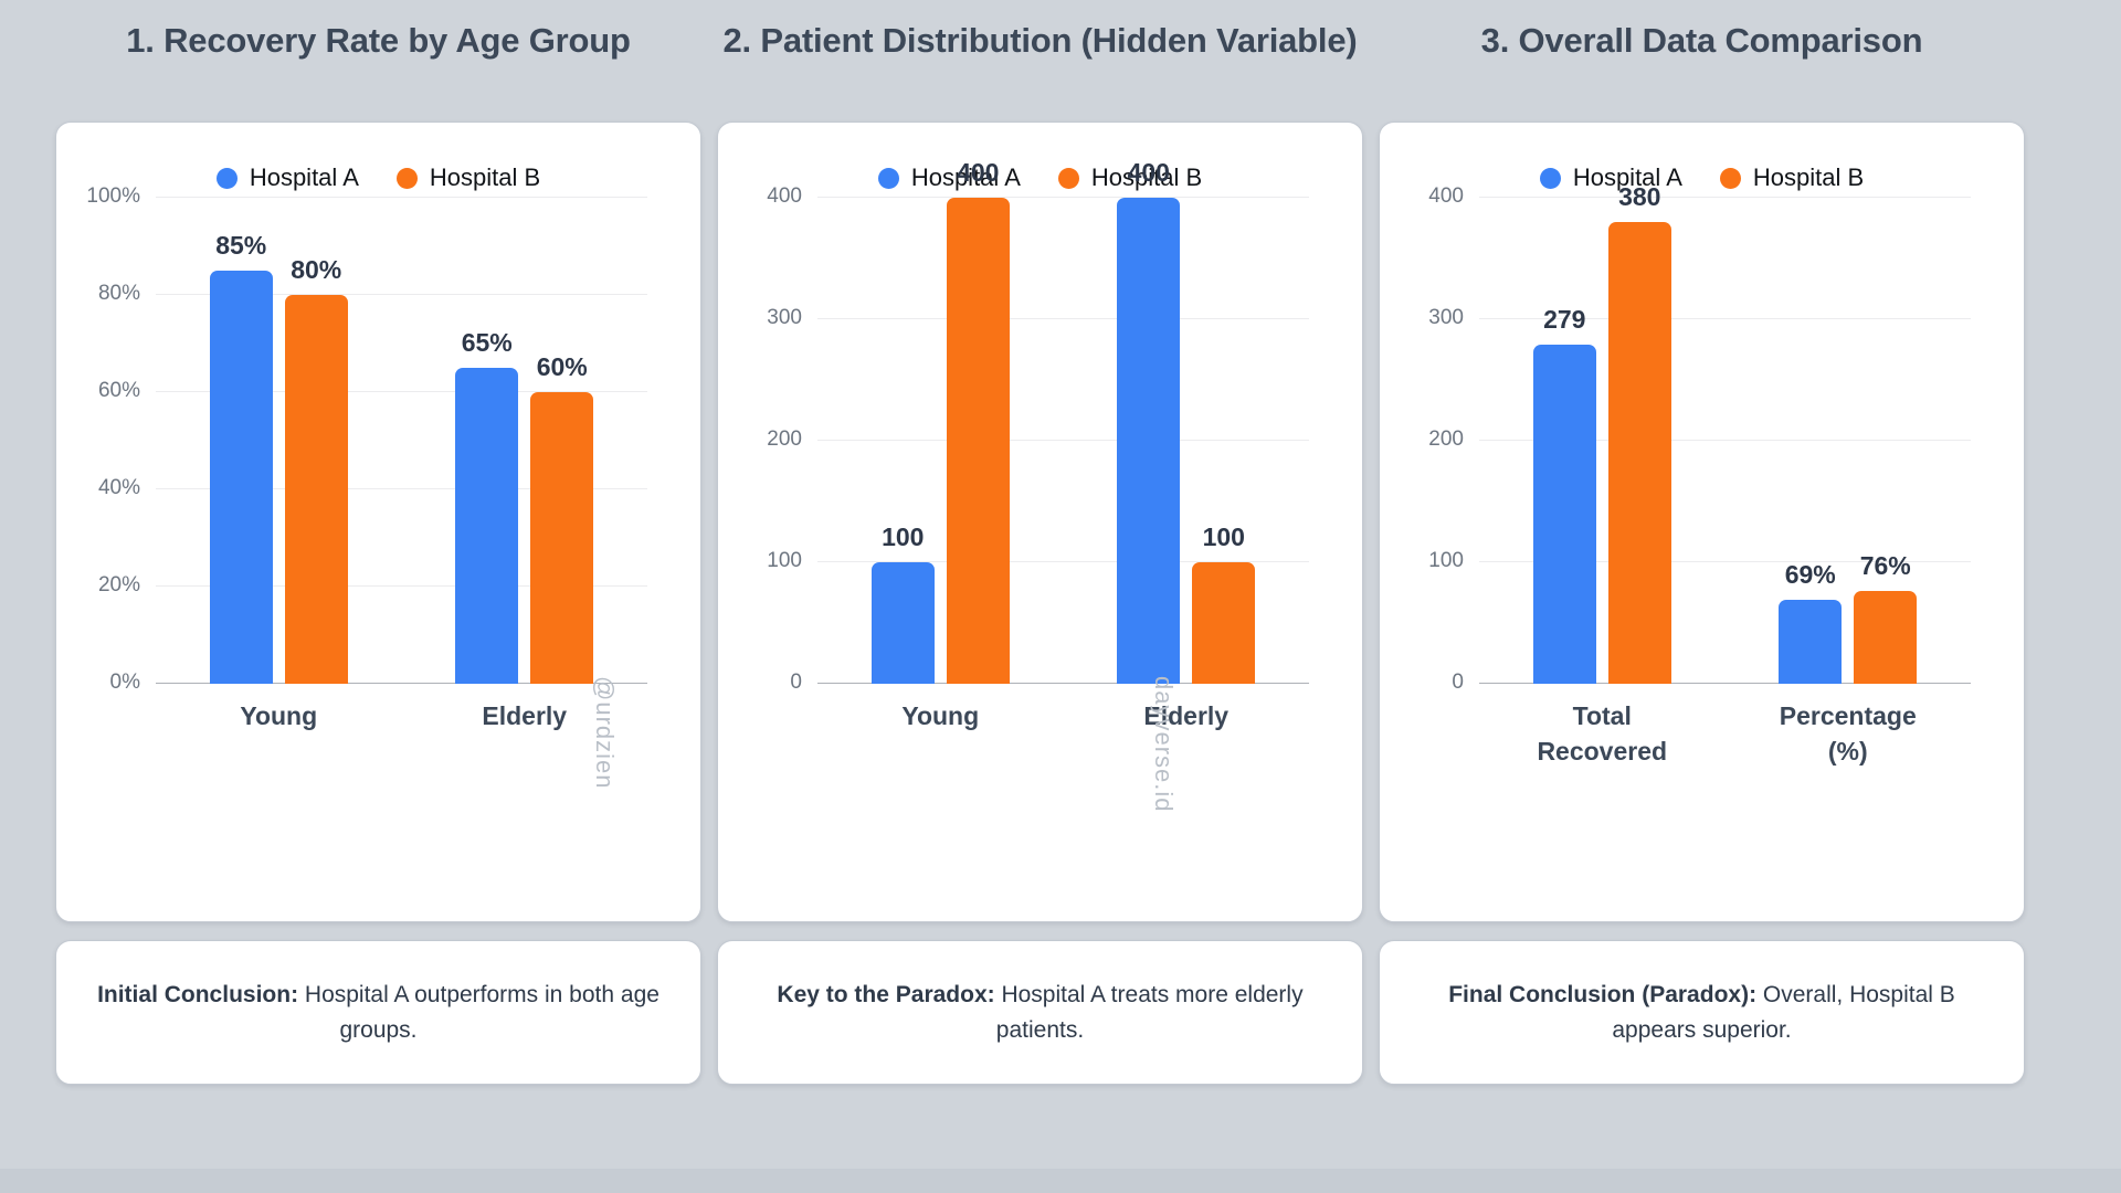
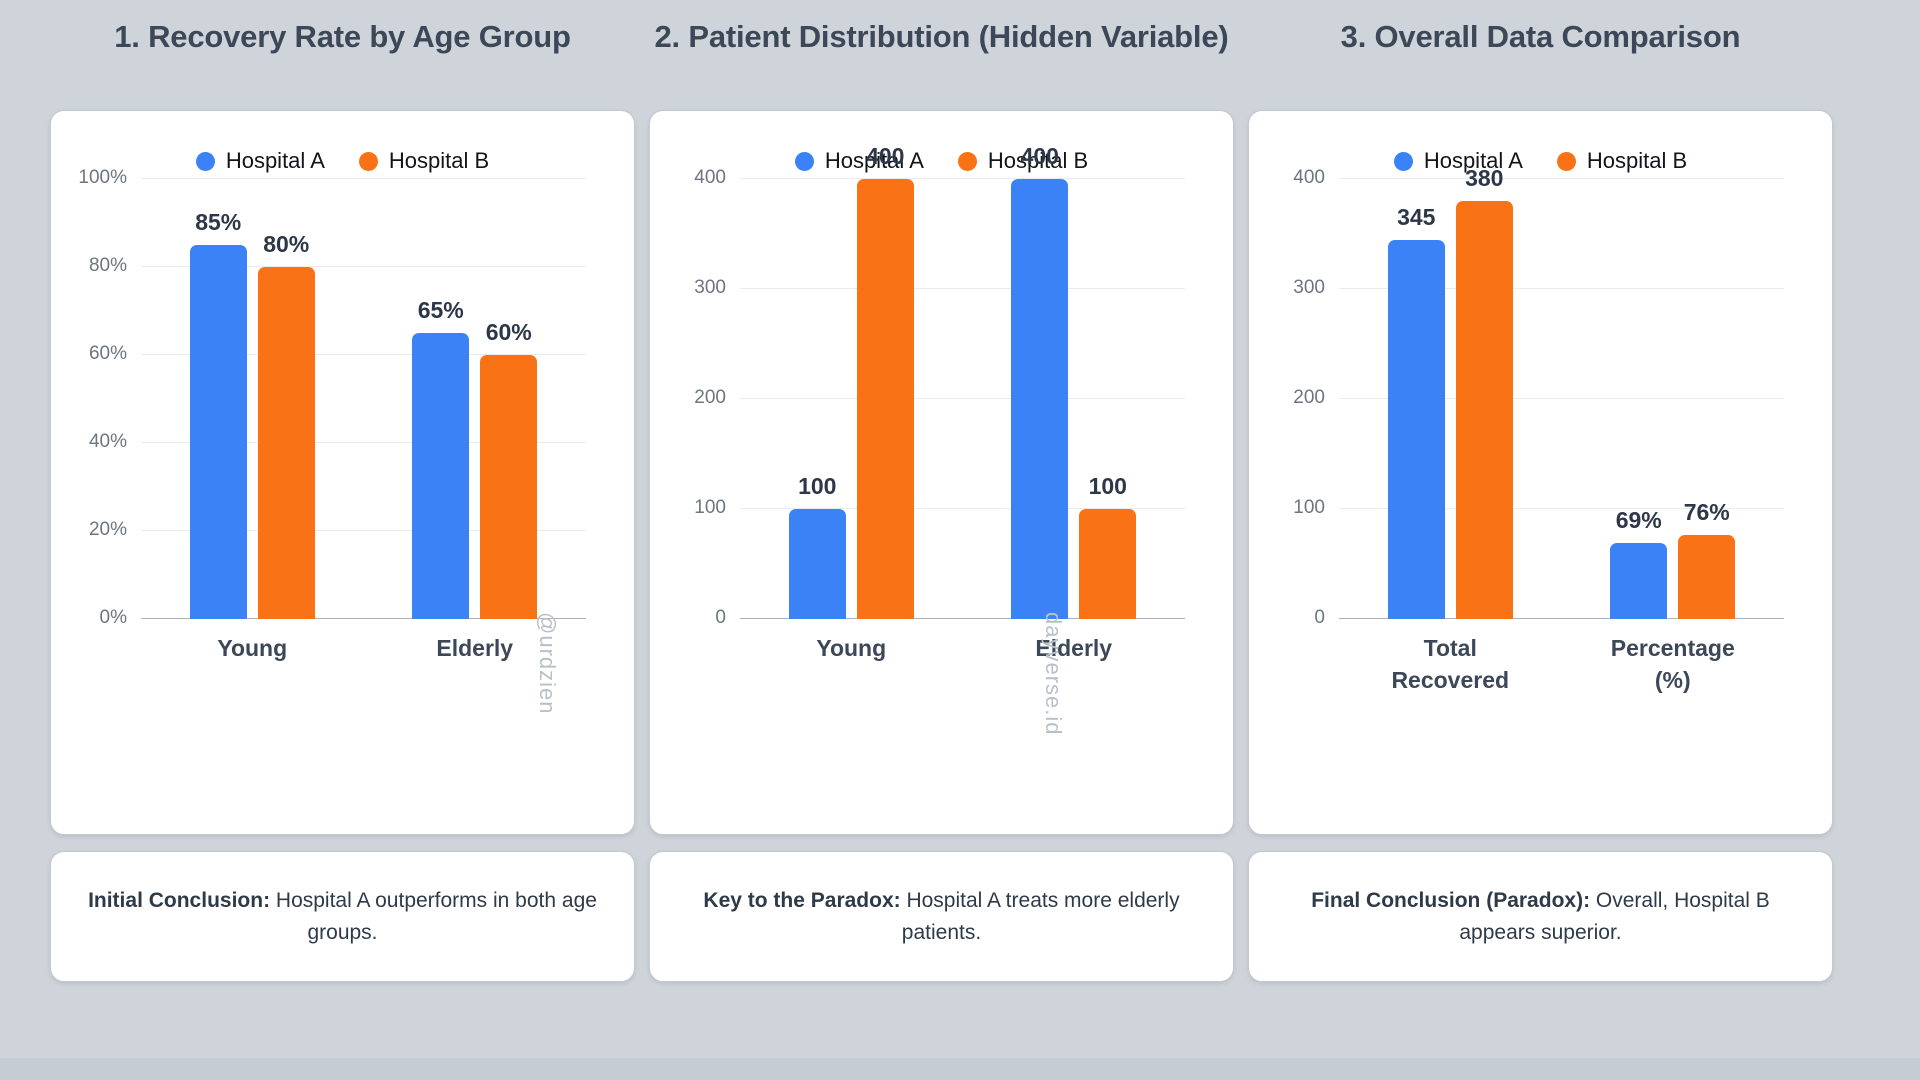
3. Overall Data Comparison/Hospital A/Total Recovered: 279 -> 345
